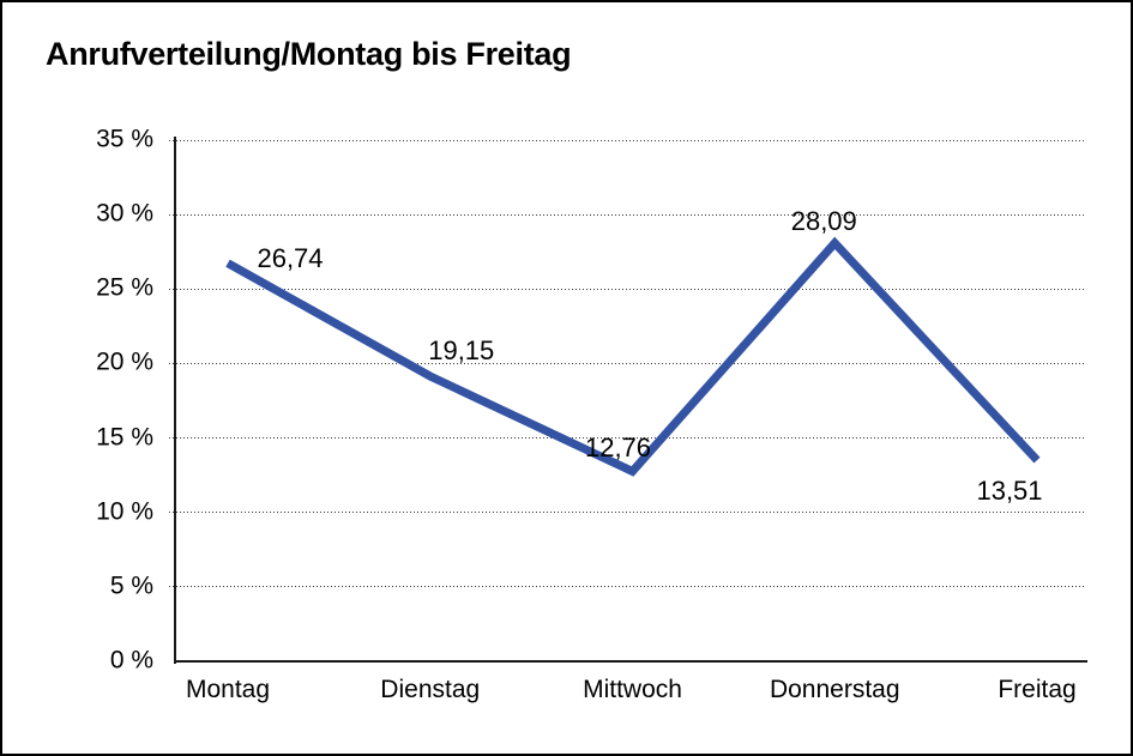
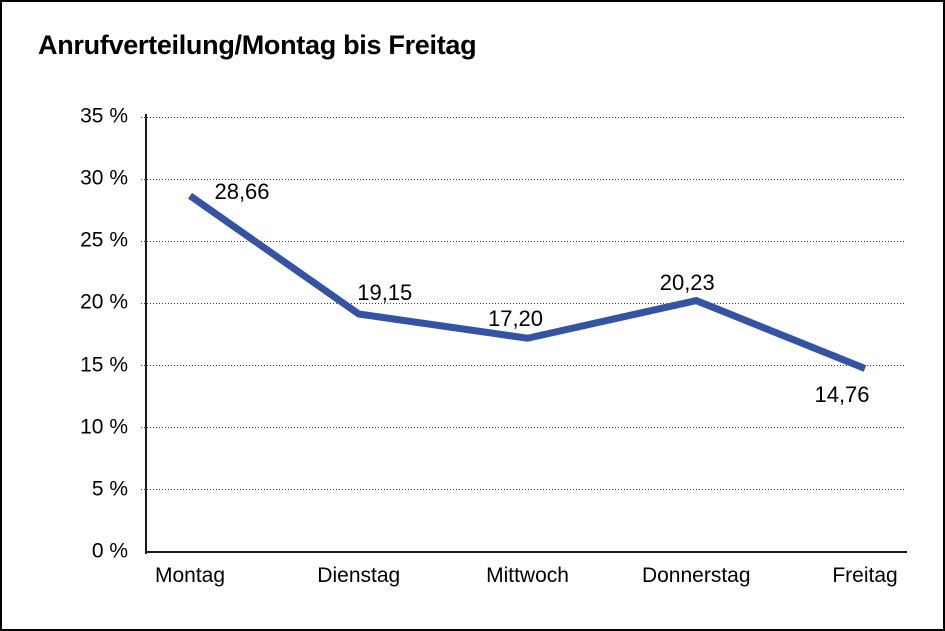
Montag: 26,74 -> 28,66
Mittwoch: 12,76 -> 17,20
Donnerstag: 28,09 -> 20,23
Freitag: 13,51 -> 14,76
